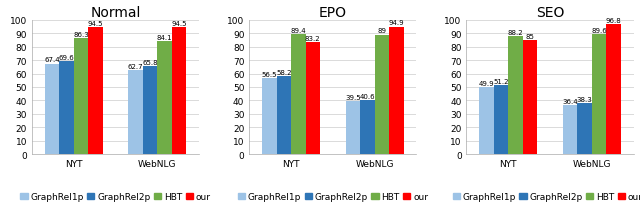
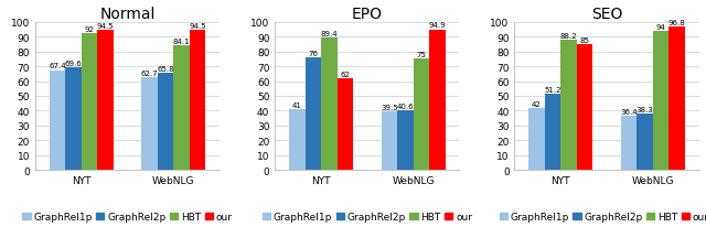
Normal/HBT/NYT: 86 -> 92
EPO/GraphRel1p/NYT: 56 -> 41
EPO/GraphRel2p/NYT: 58 -> 76
EPO/our/NYT: 83 -> 62
EPO/HBT/WebNLG: 89 -> 75
SEO/GraphRel1p/NYT: 50 -> 42
SEO/HBT/WebNLG: 90 -> 94
